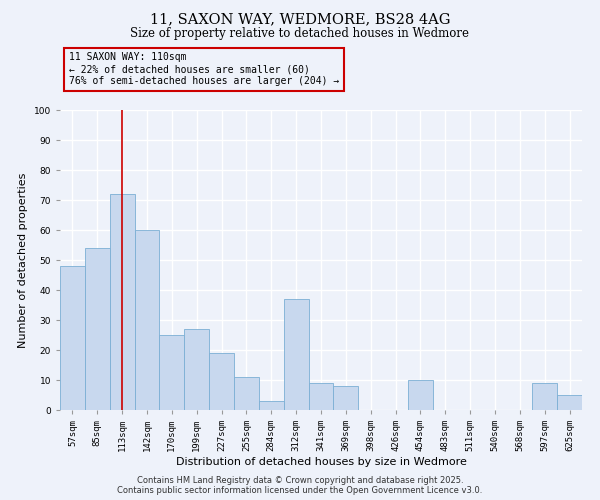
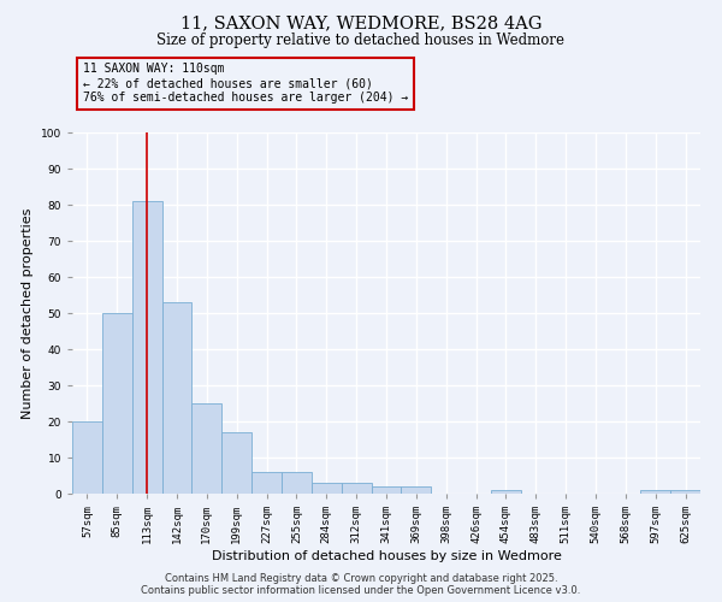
57sqm: 48 -> 20
85sqm: 54 -> 50
113sqm: 72 -> 81
142sqm: 60 -> 53
199sqm: 27 -> 17
227sqm: 19 -> 6
255sqm: 11 -> 6
312sqm: 37 -> 3
341sqm: 9 -> 2
369sqm: 8 -> 2
454sqm: 10 -> 1
597sqm: 9 -> 1
625sqm: 5 -> 1
